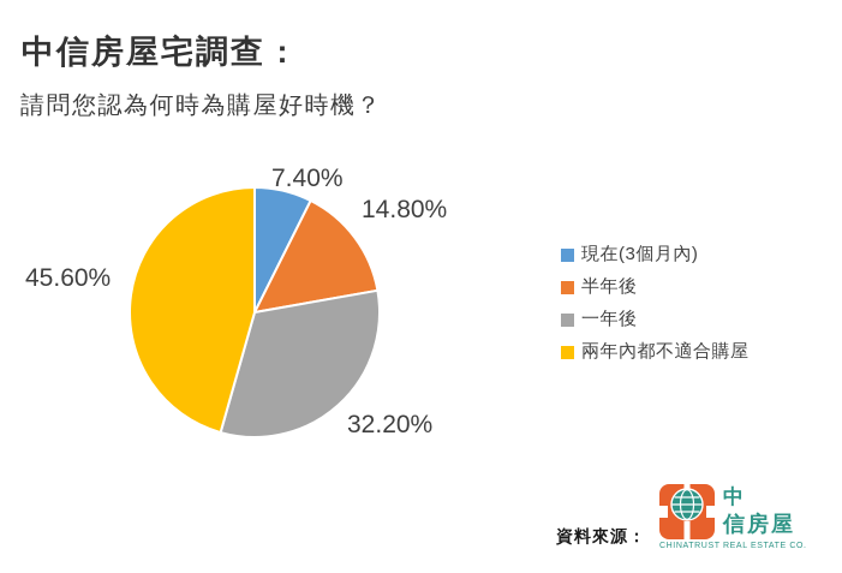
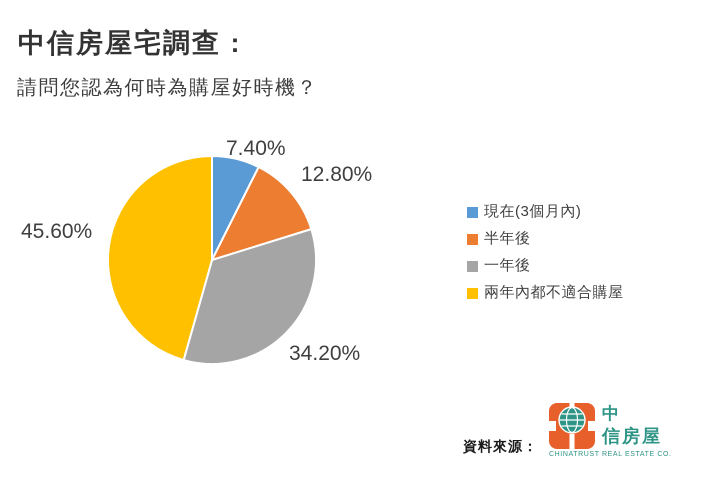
半年後: 14.80% -> 12.80%
一年後: 32.20% -> 34.20%
